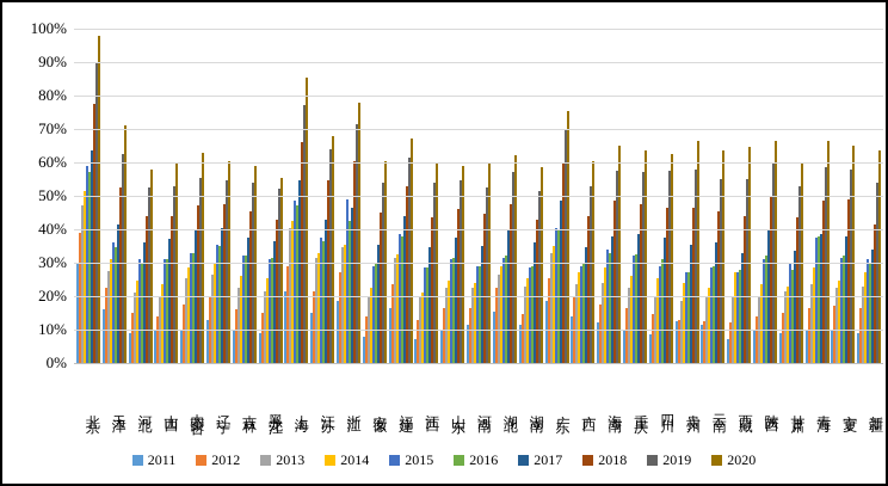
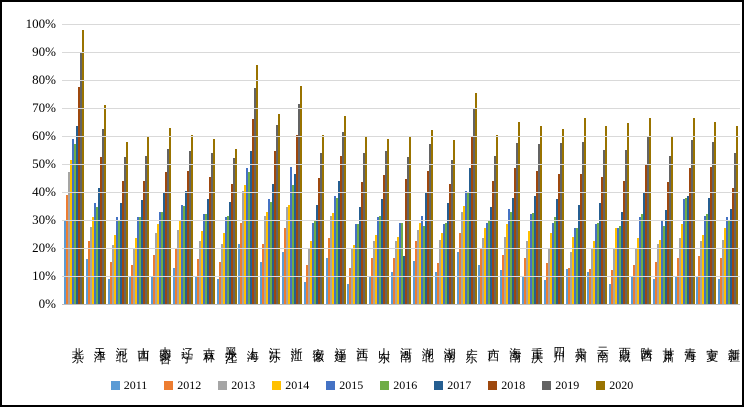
2017/河南: 35% -> 17%
2016/湖北: 32% -> 28%
